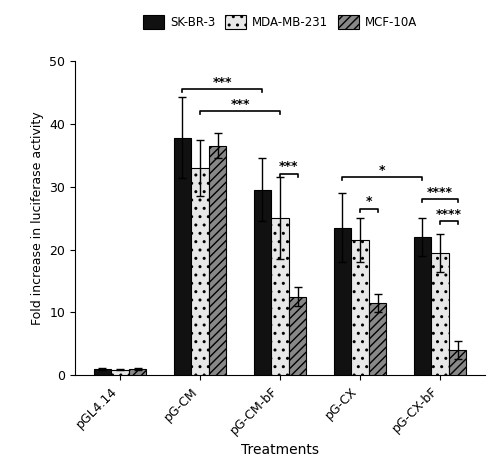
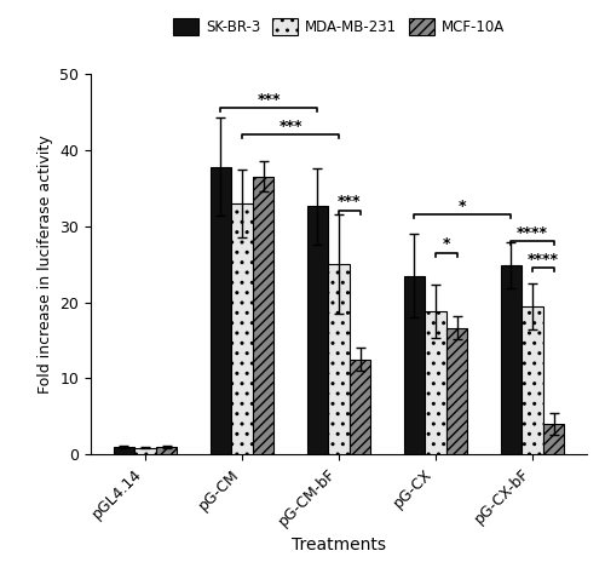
SK-BR-3/pG-CM-bF: 29.5 -> 32.6
MDA-MB-231/pG-CX: 21.5 -> 18.8
MCF-10A/pG-CX: 11.5 -> 16.6
SK-BR-3/pG-CX-bF: 22.0 -> 24.8
